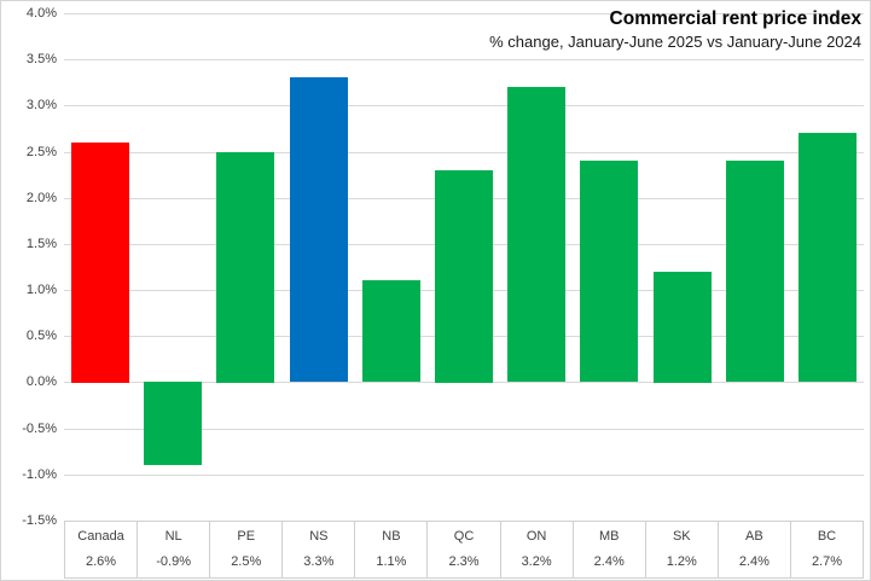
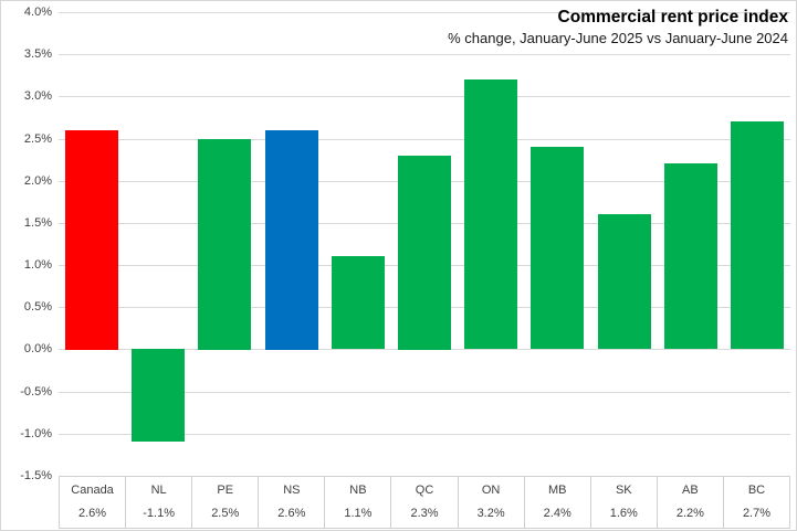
NL: -0.9% -> -1.1%
NS: 3.3% -> 2.6%
SK: 1.2% -> 1.6%
AB: 2.4% -> 2.2%
